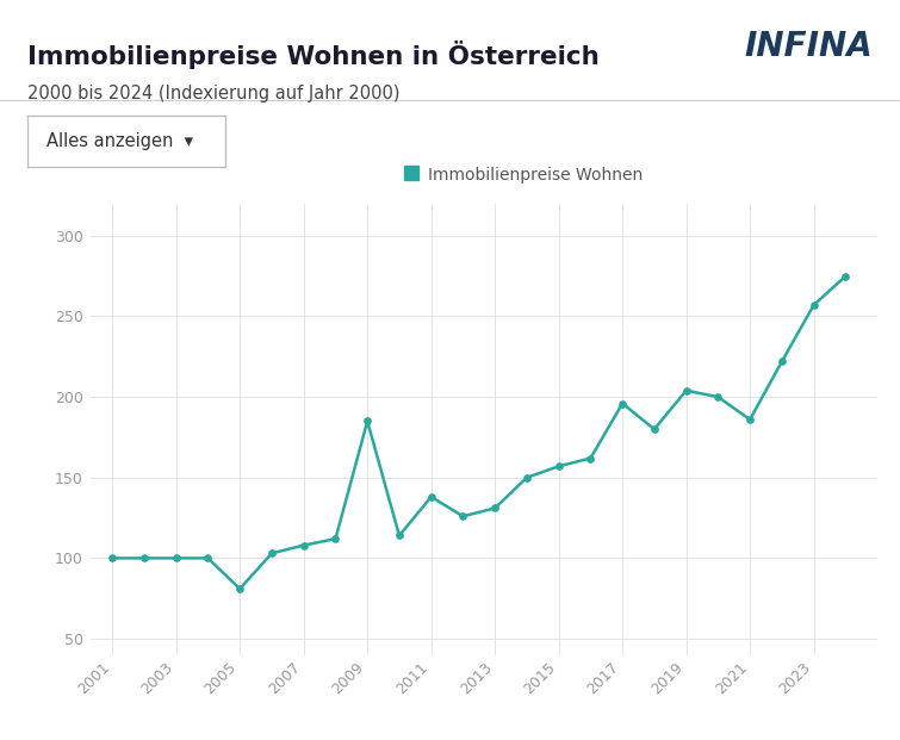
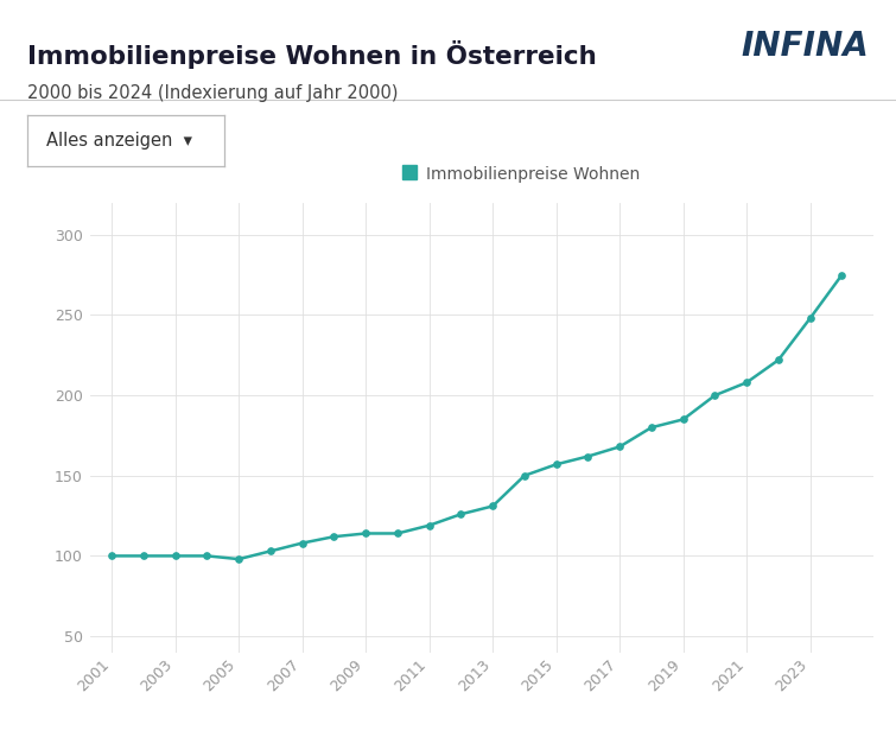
2005: 81 -> 98
2009: 185 -> 114
2011: 138 -> 119
2017: 196 -> 168
2019: 204 -> 185
2021: 186 -> 208
2023: 257 -> 248
